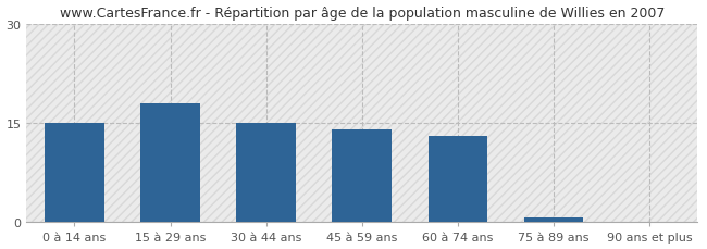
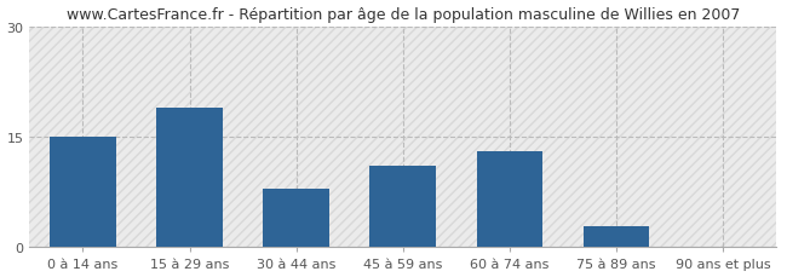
15 à 29 ans: 18.0 -> 19.0
30 à 44 ans: 15.0 -> 8.0
45 à 59 ans: 14.0 -> 11.0
75 à 89 ans: 0.8 -> 2.8
